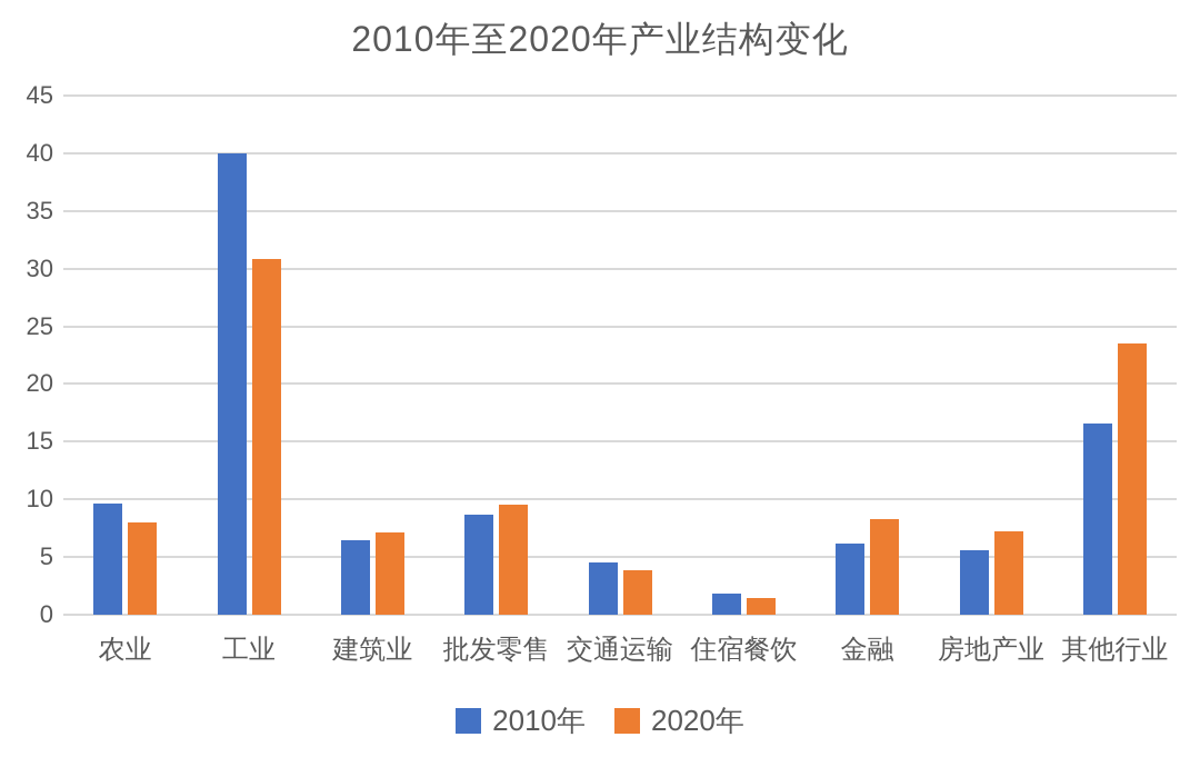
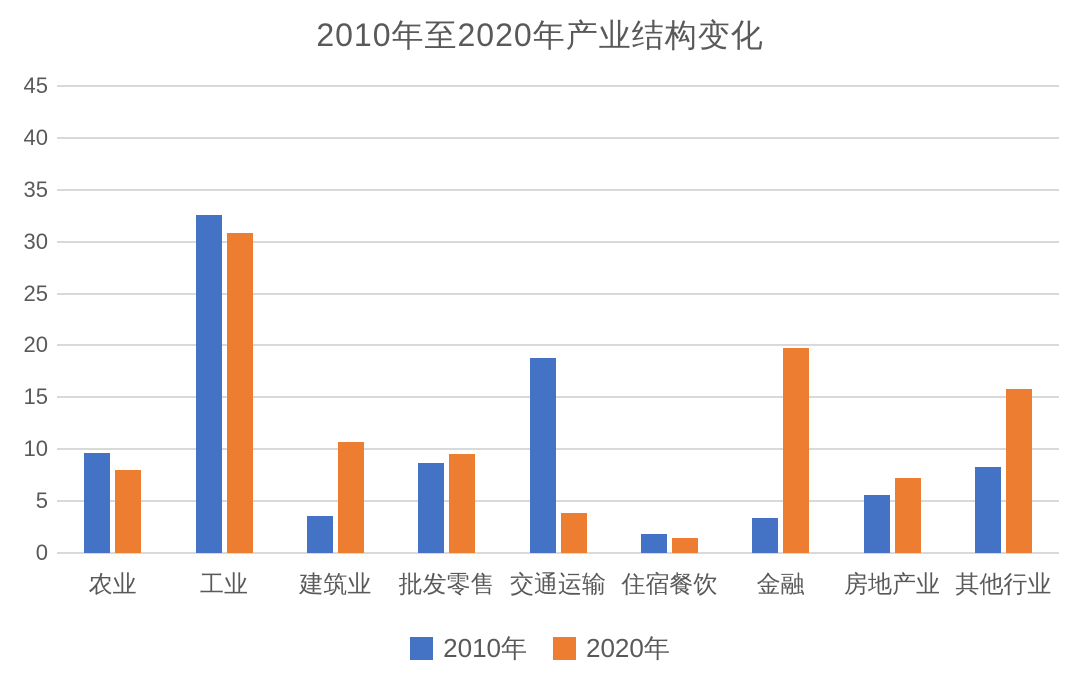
2010年/工业: 40.0 -> 32.6
2010年/建筑业: 6.5 -> 3.6
2020年/建筑业: 7.1 -> 10.7
2010年/交通运输: 4.5 -> 18.8
2010年/金融: 6.2 -> 3.4
2020年/金融: 8.3 -> 19.8
2010年/其他行业: 16.6 -> 8.3
2020年/其他行业: 23.5 -> 15.8
